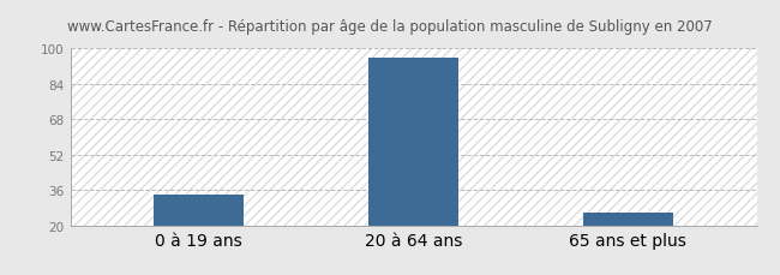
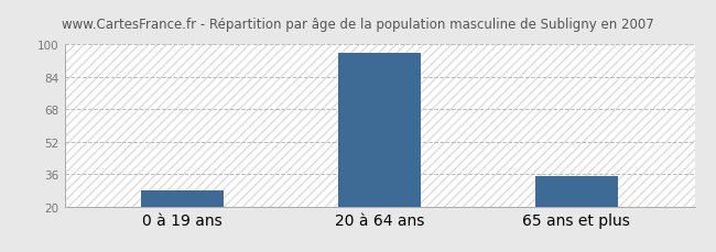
0 à 19 ans: 34 -> 28
65 ans et plus: 26 -> 35
